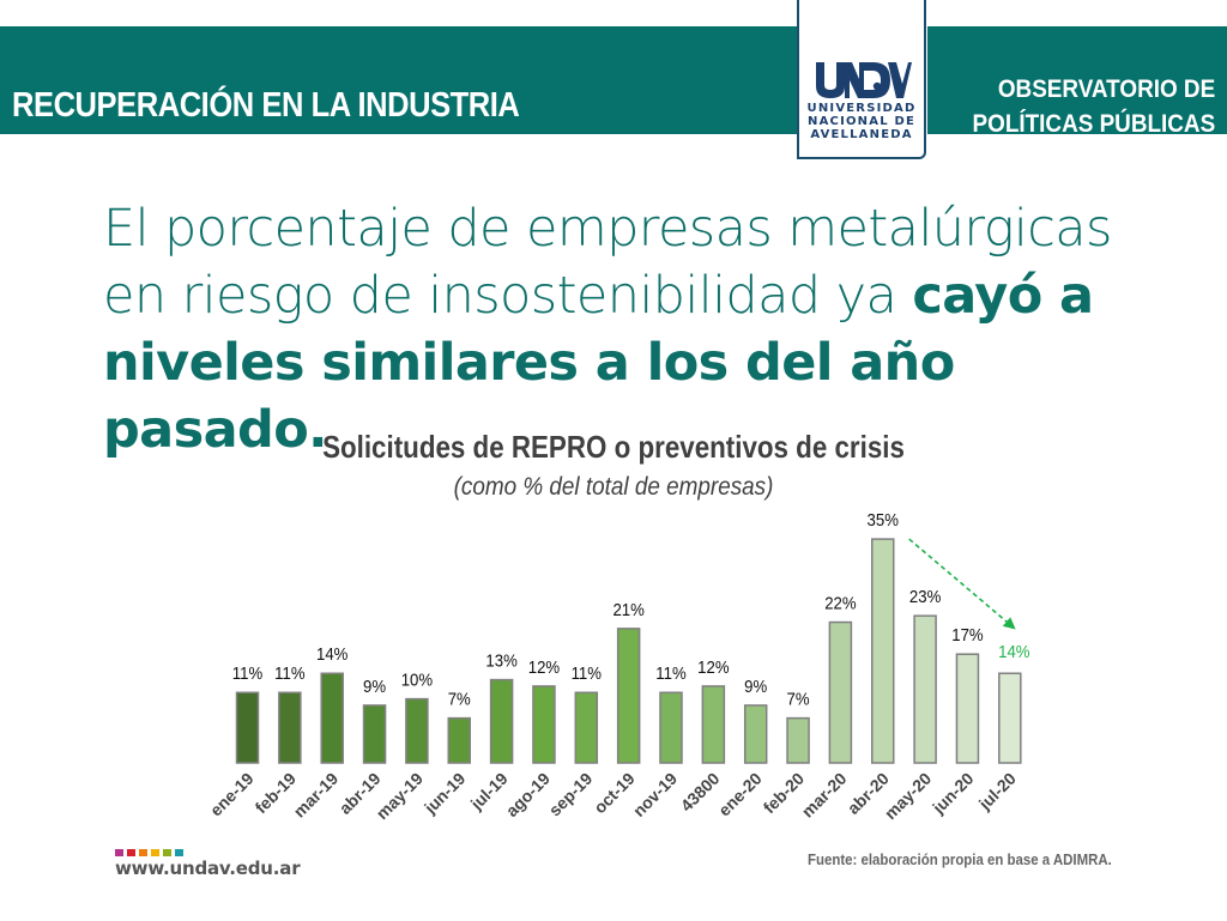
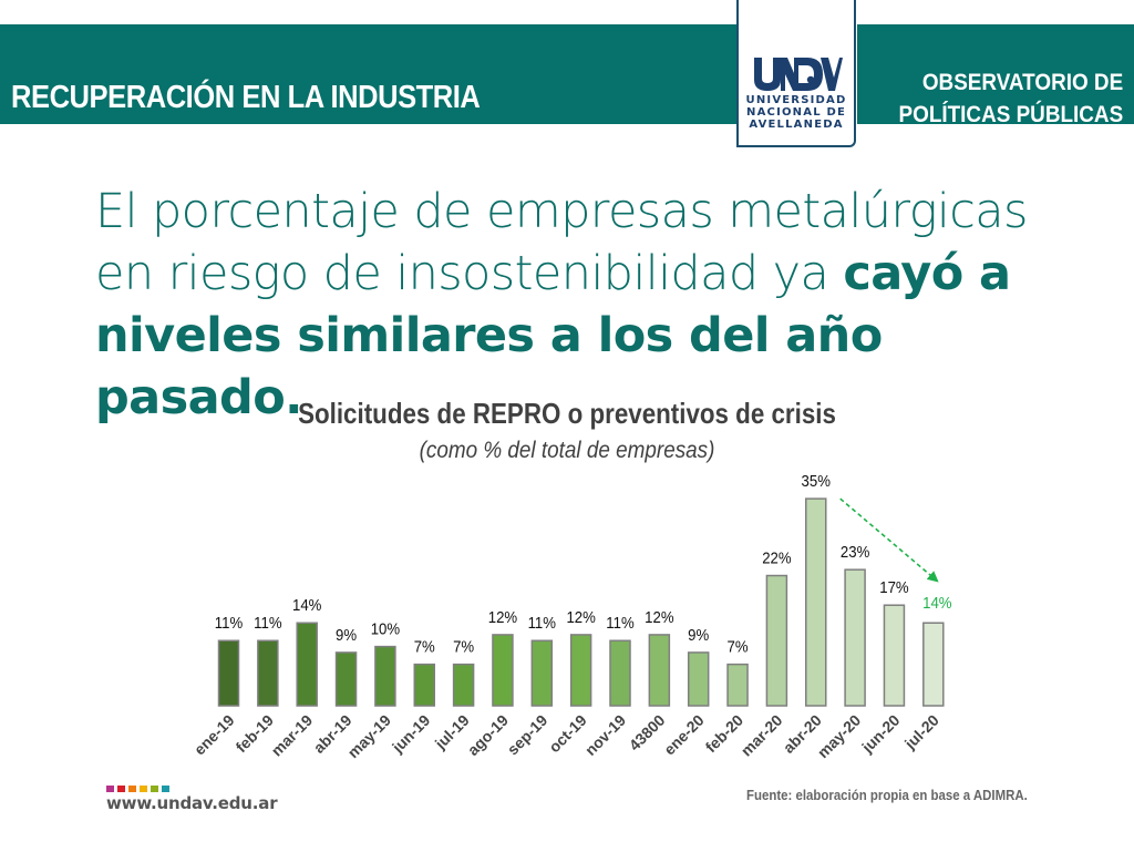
jul-19: 13% -> 7%
oct-19: 21% -> 12%
